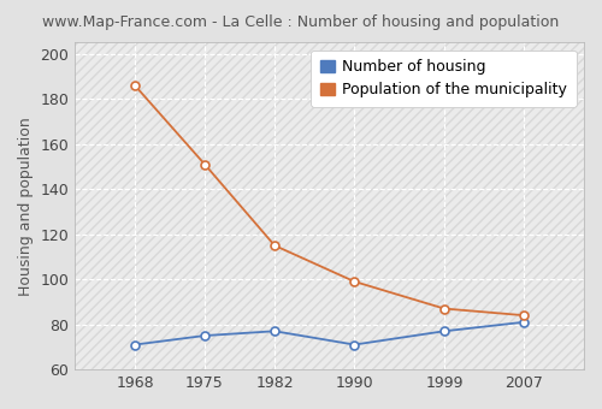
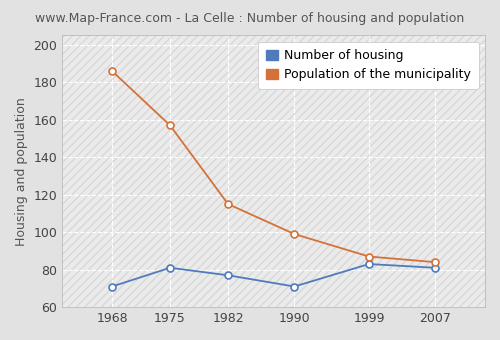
Number of housing/1975: 75 -> 81
Population of the municipality/1975: 151 -> 157
Number of housing/1999: 77 -> 83
